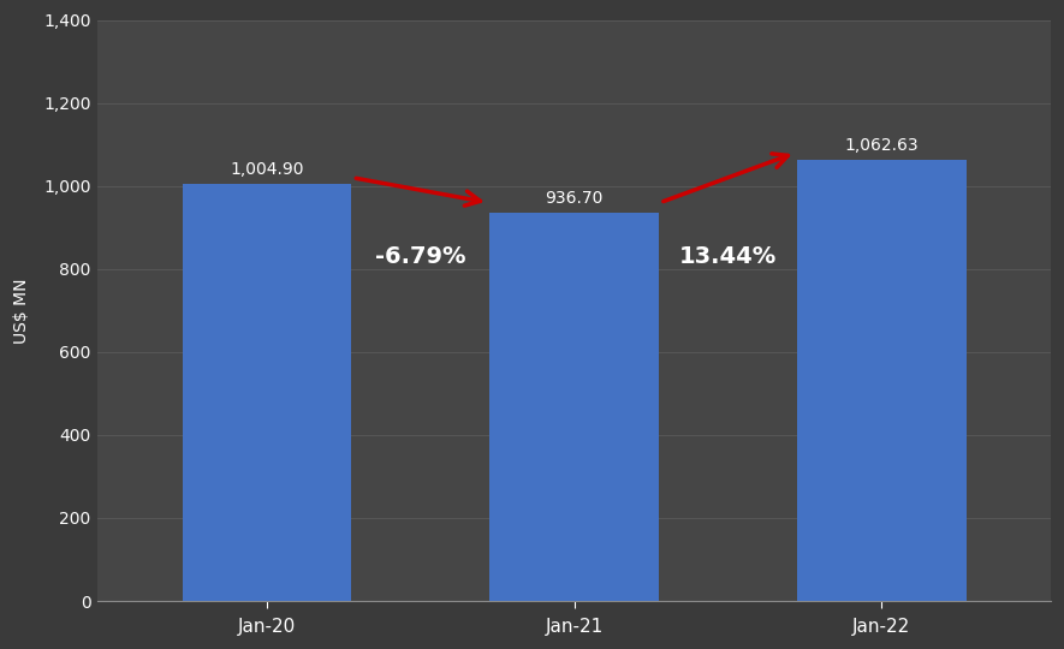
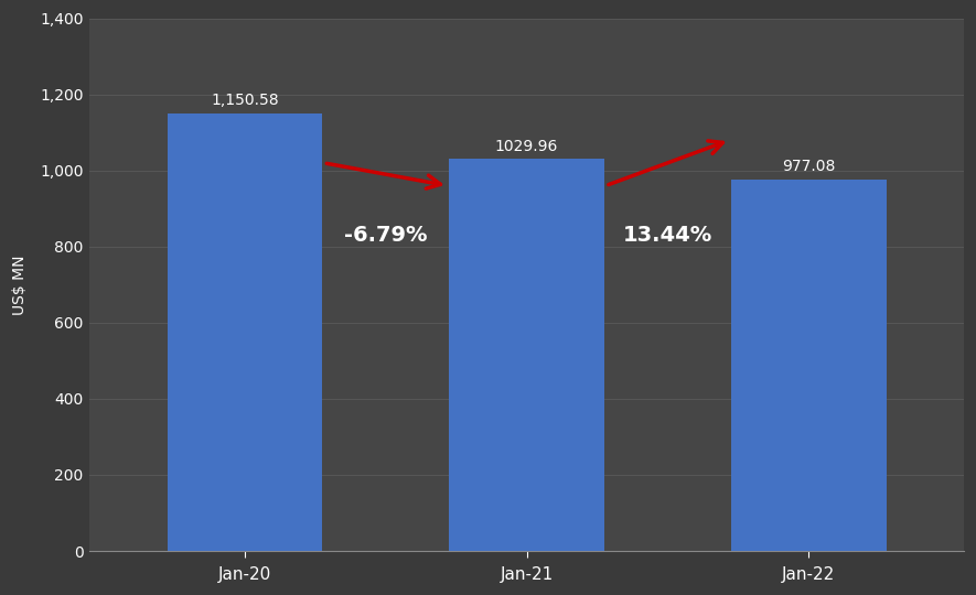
Jan-20: 1,004.90 -> 1,150.58
Jan-21: 936.70 -> 1029.96
Jan-22: 1,062.63 -> 977.08
